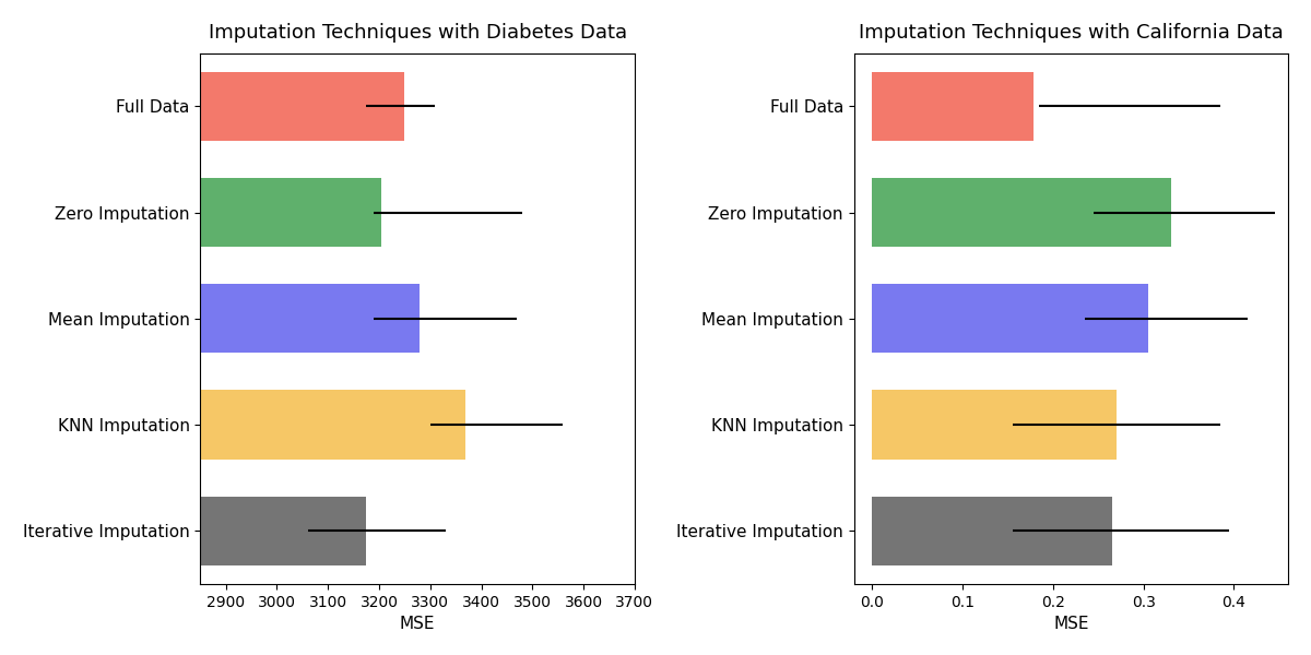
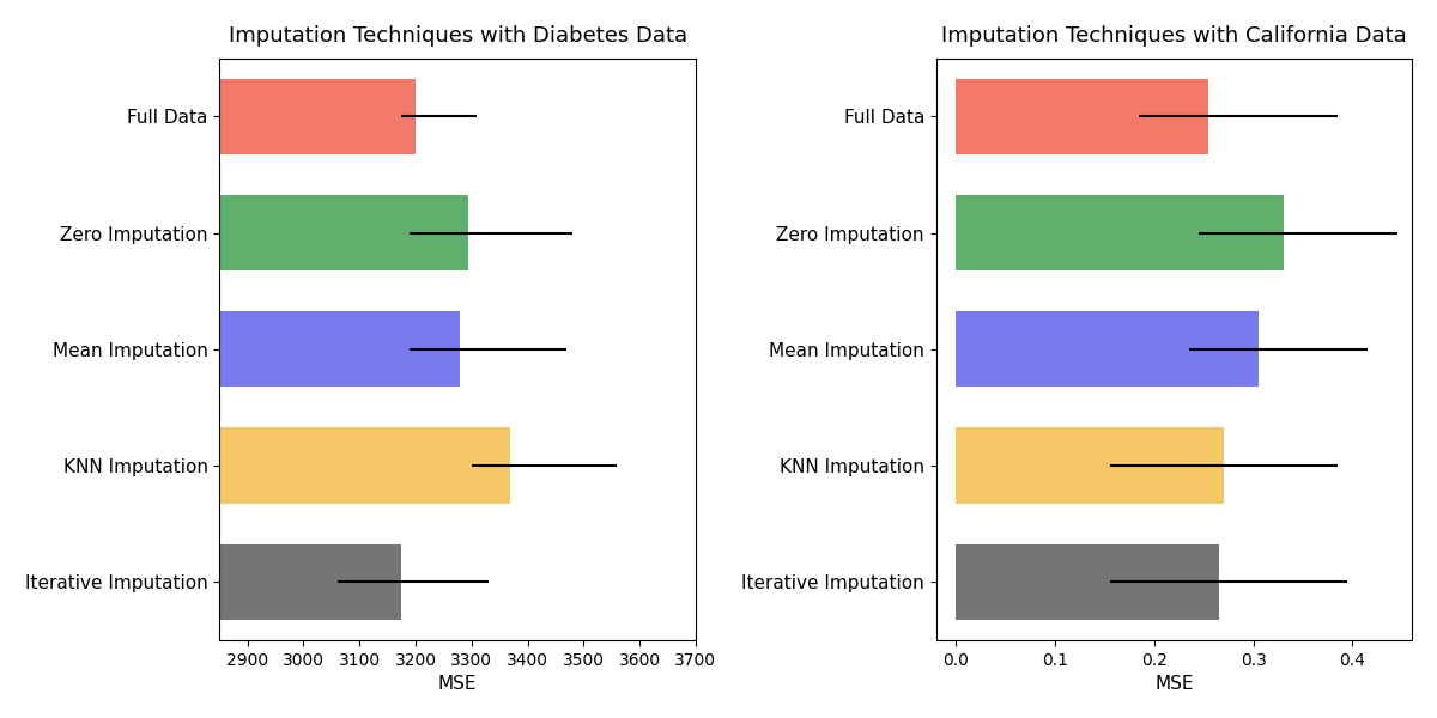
Imputation Techniques with Diabetes Data/Full Data: 3250 -> 3200
Imputation Techniques with Diabetes Data/Zero Imputation: 3205 -> 3295
Imputation Techniques with California Data/Full Data: 0.178 -> 0.255
